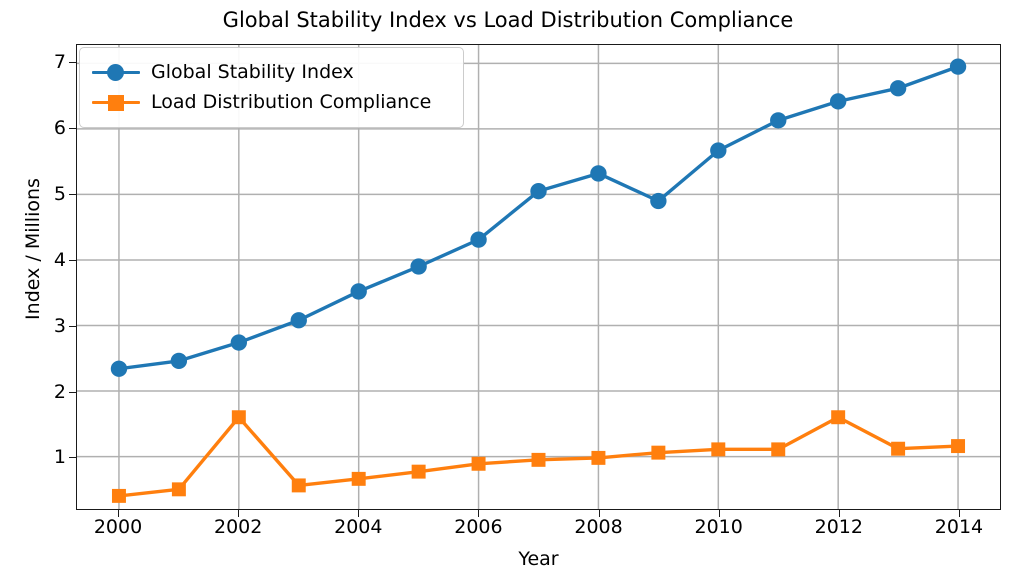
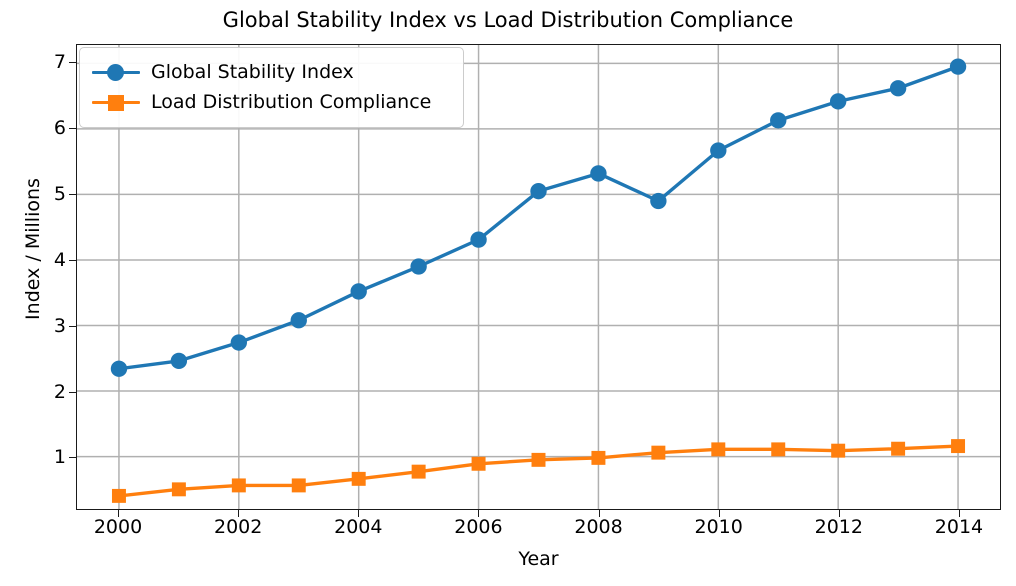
Load Distribution Compliance/2002: 1.6 -> 0.6
Load Distribution Compliance/2012: 1.6 -> 1.1
